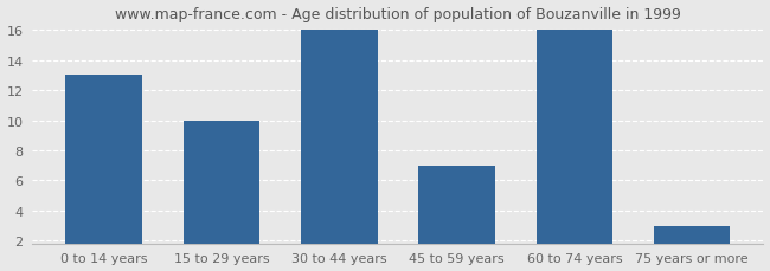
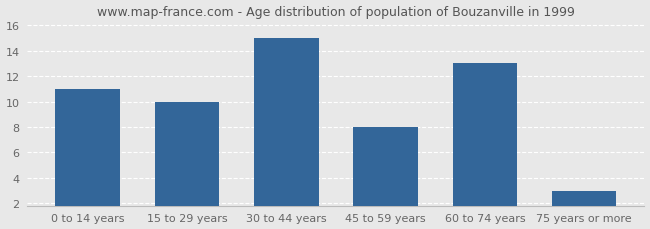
0 to 14 years: 13 -> 11
30 to 44 years: 16 -> 15
45 to 59 years: 7 -> 8
60 to 74 years: 16 -> 13
